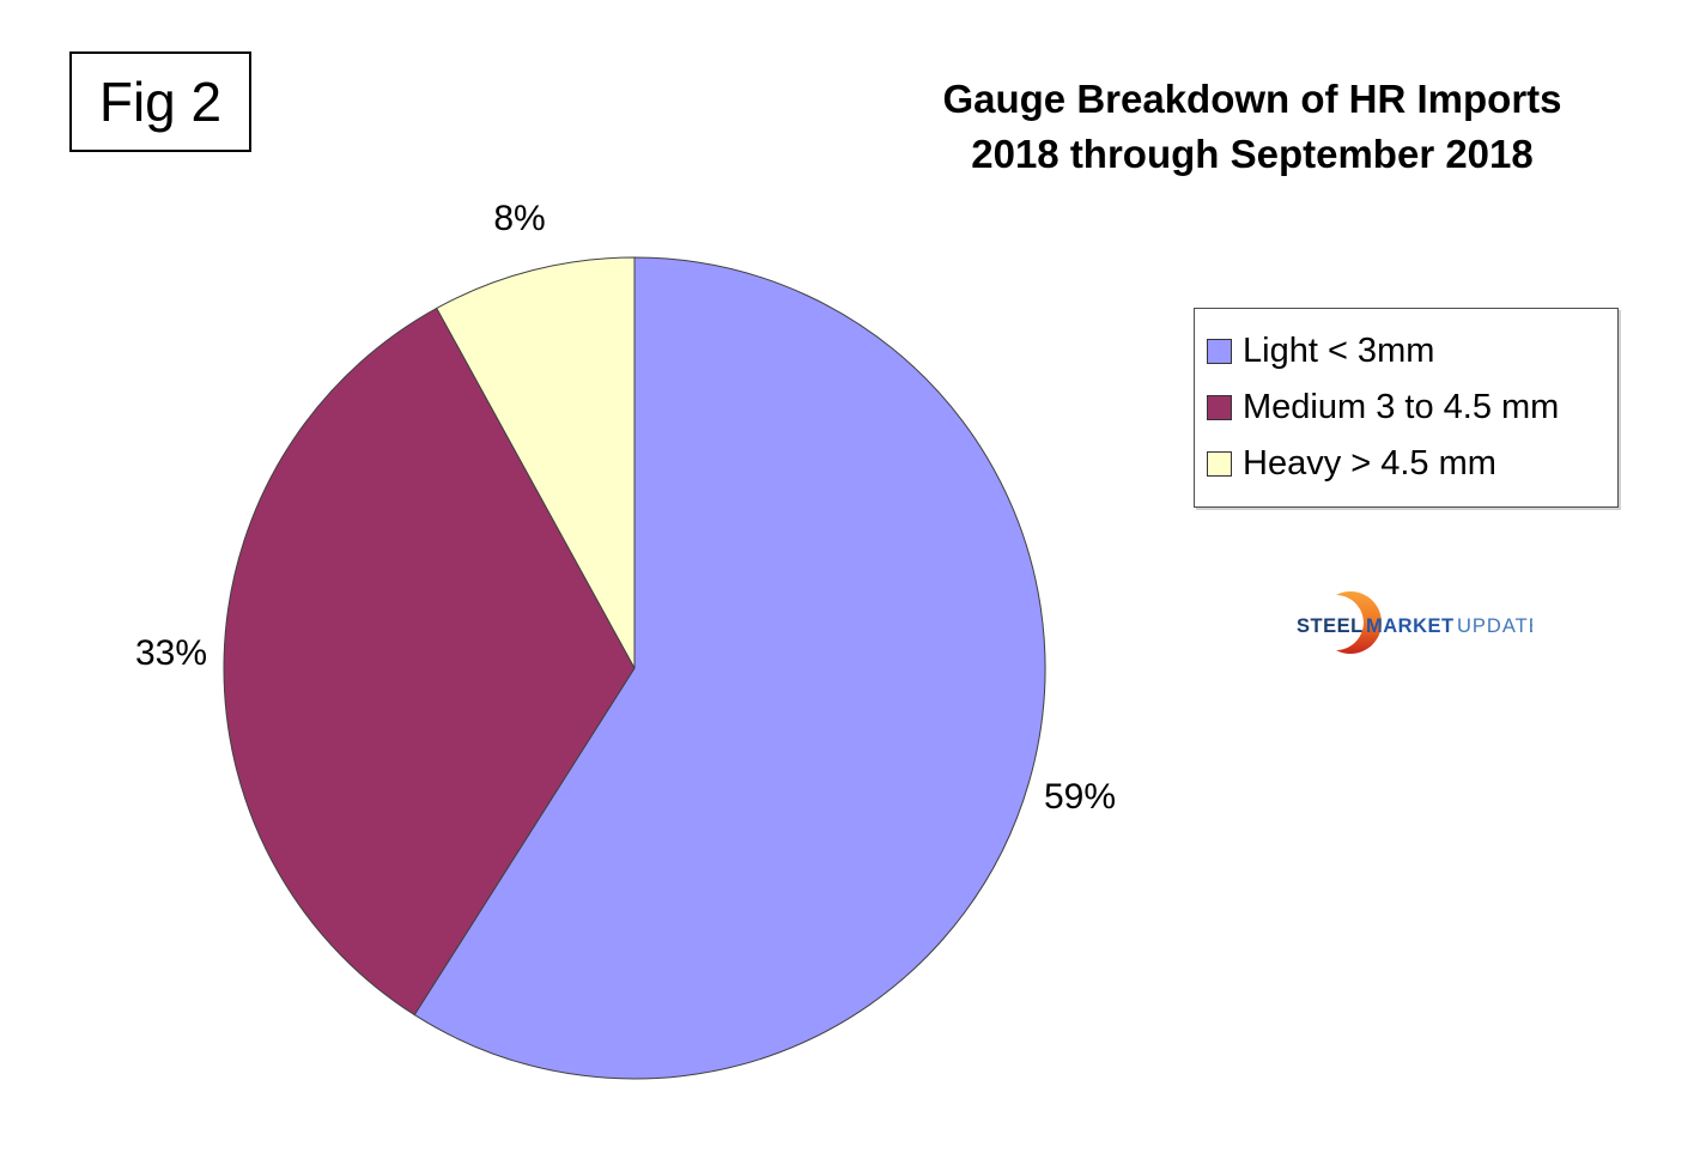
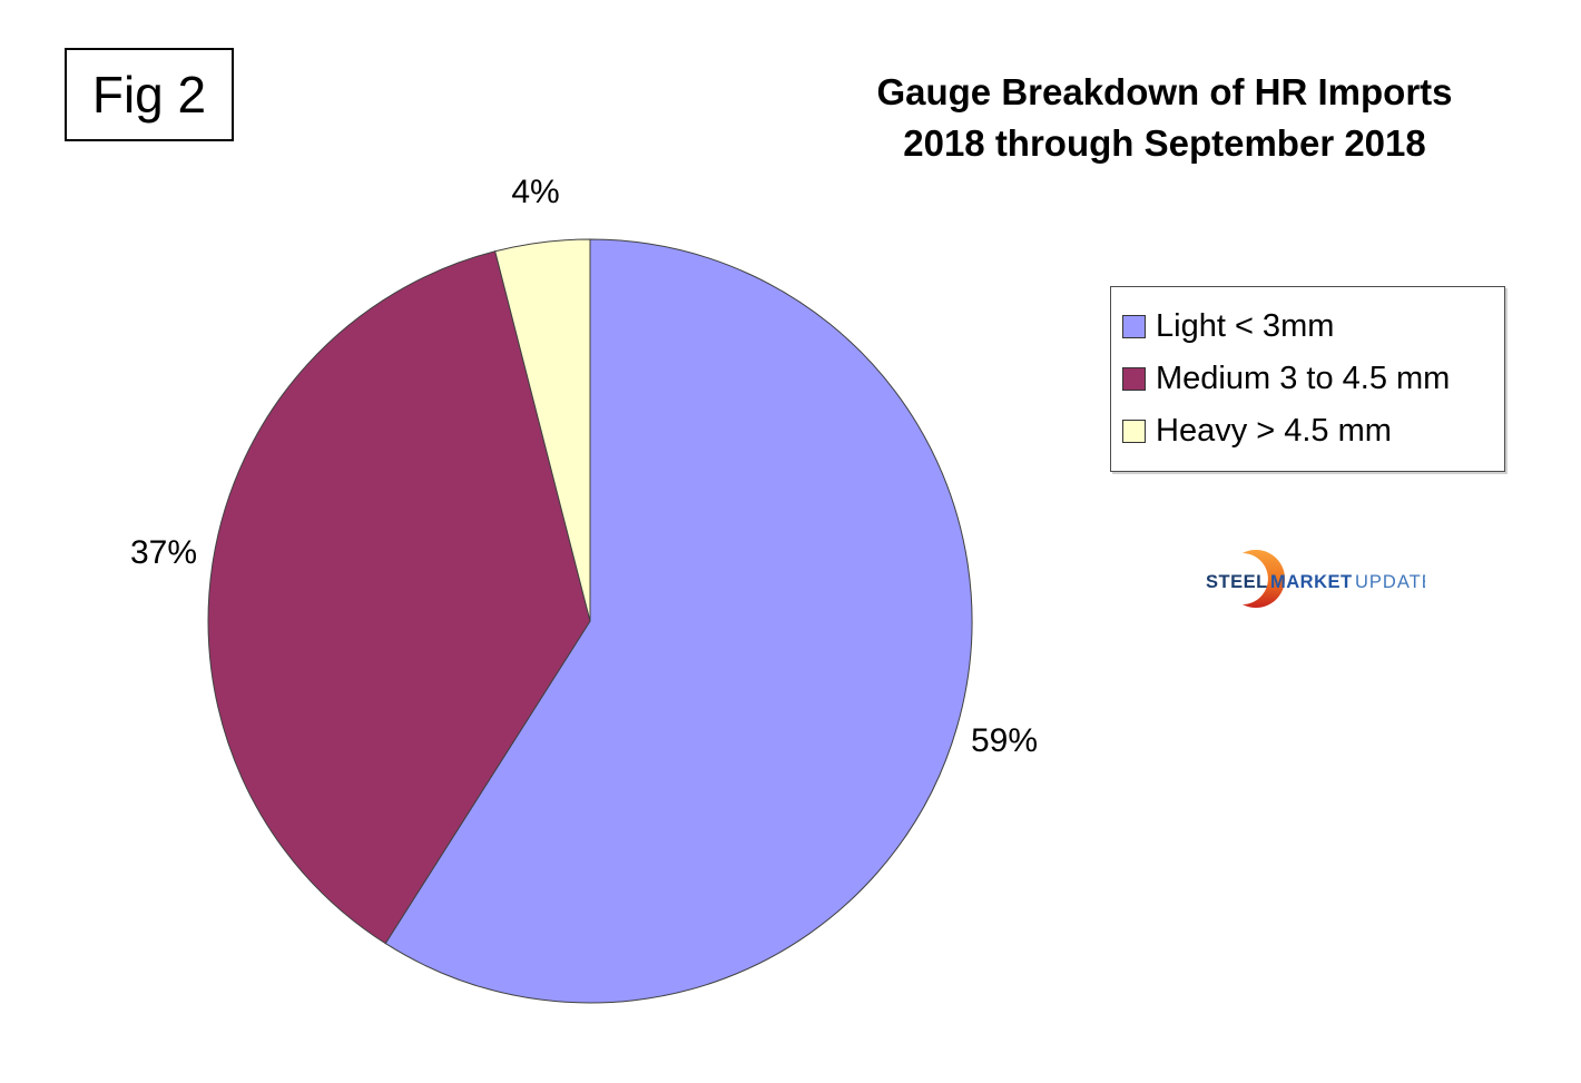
Medium 3 to 4.5 mm: 33% -> 37%
Heavy > 4.5 mm: 8% -> 4%
